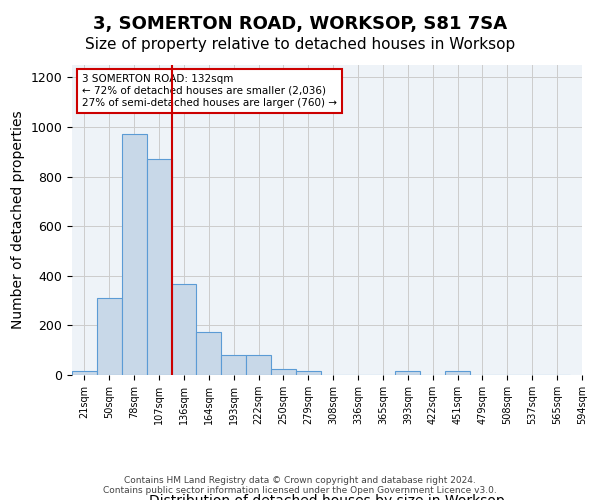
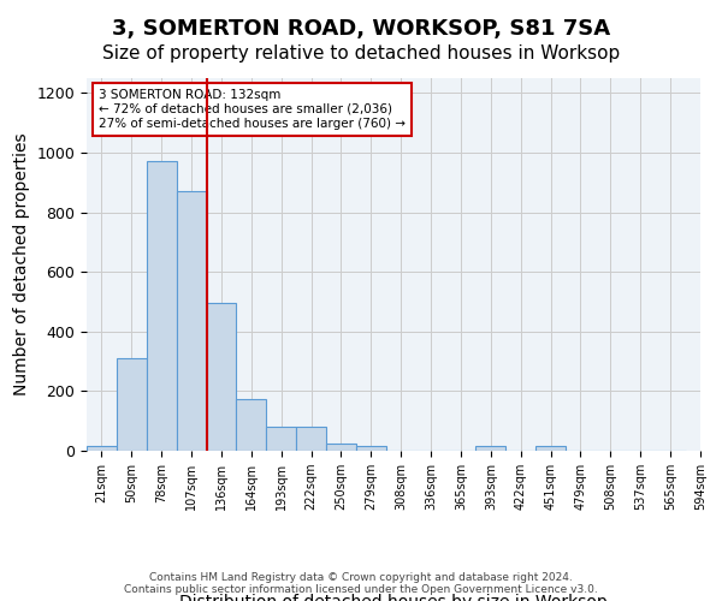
136sqm: 365 -> 495
